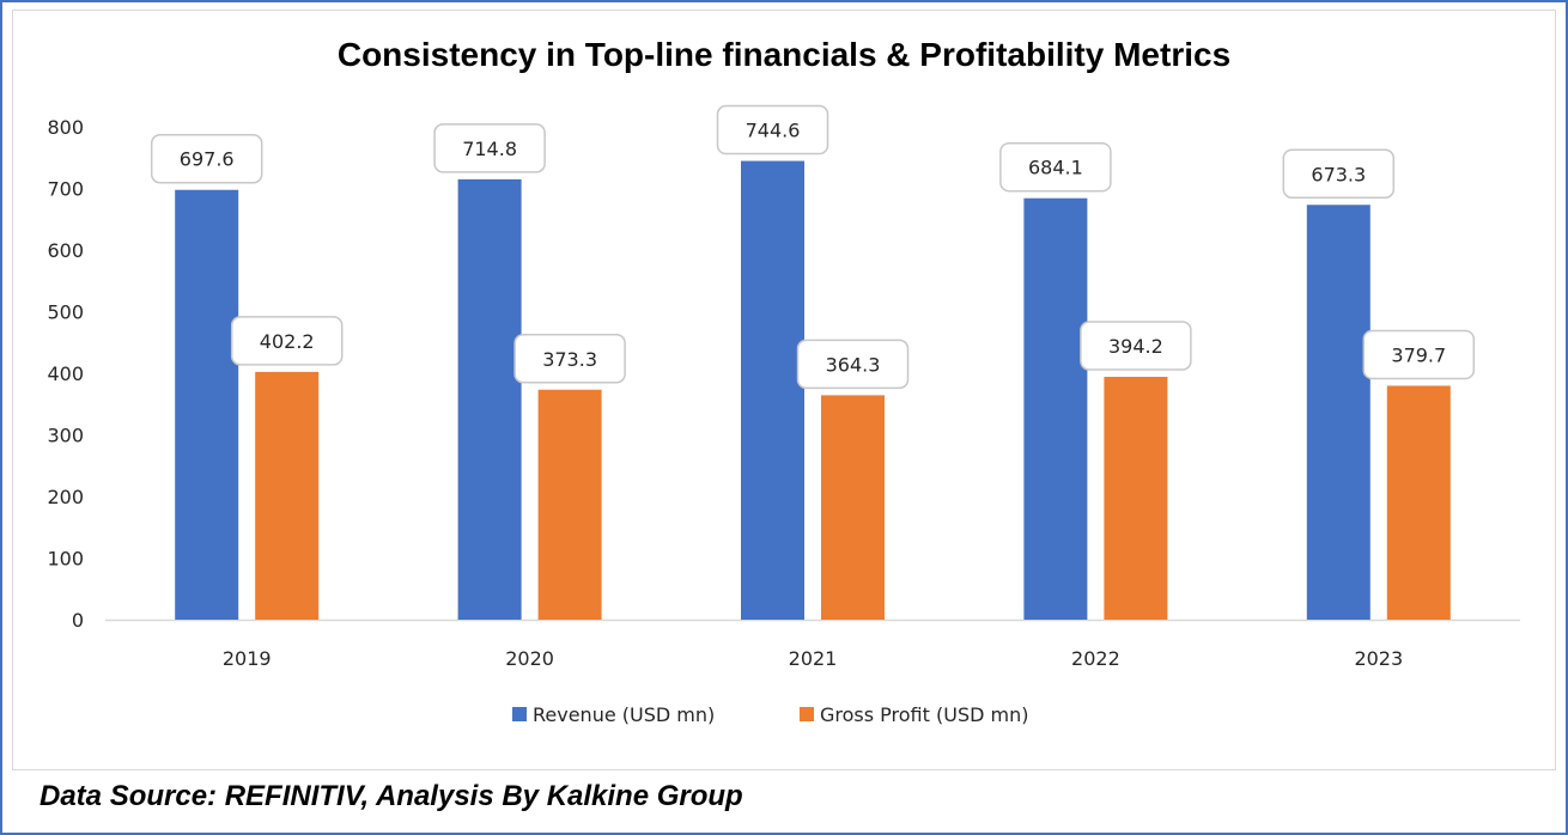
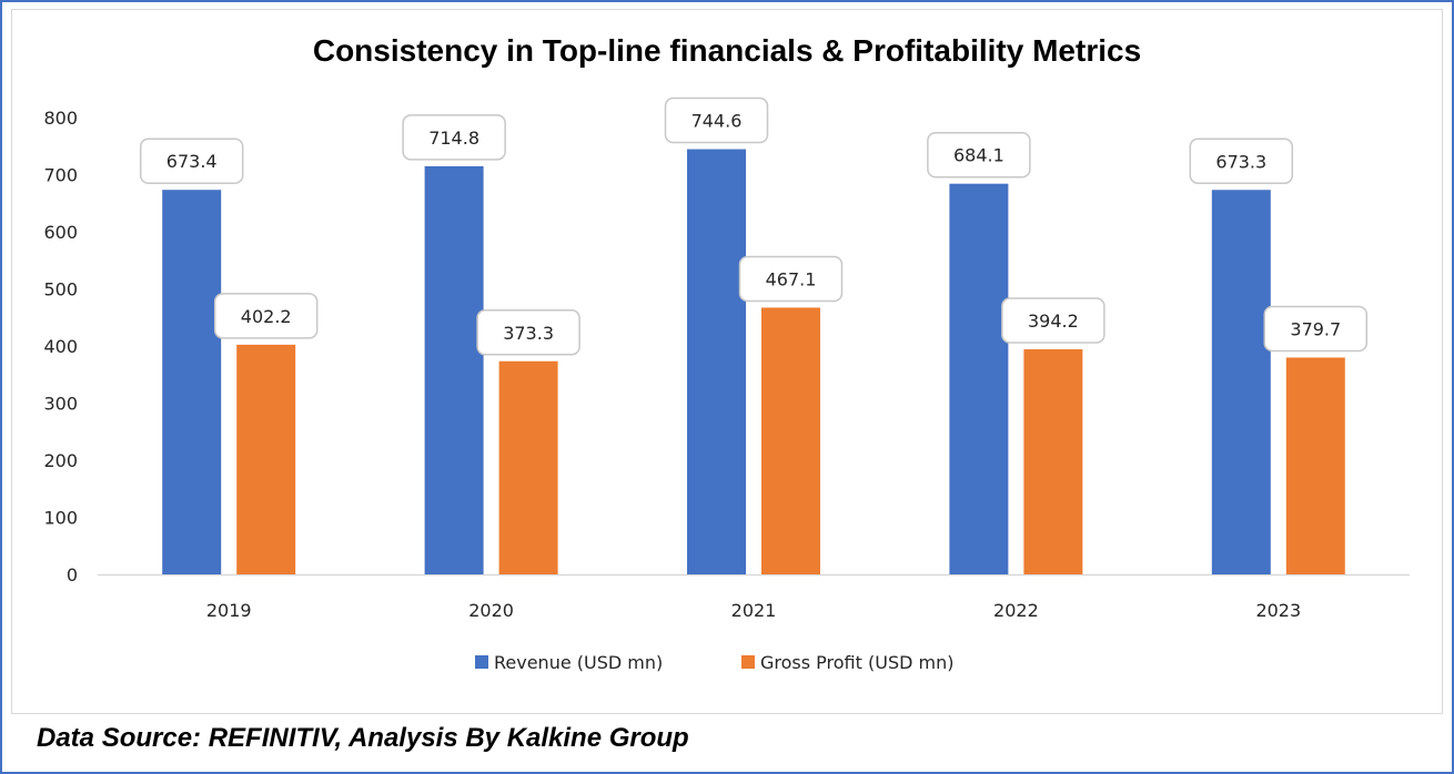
Revenue (USD mn)/2019: 697.6 -> 673.4
Gross Profit (USD mn)/2021: 364.3 -> 467.1
